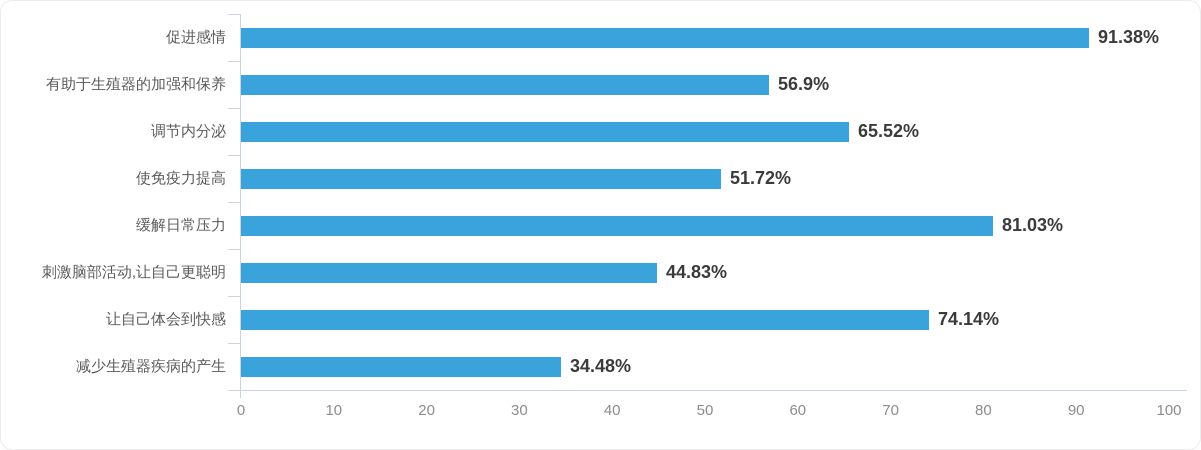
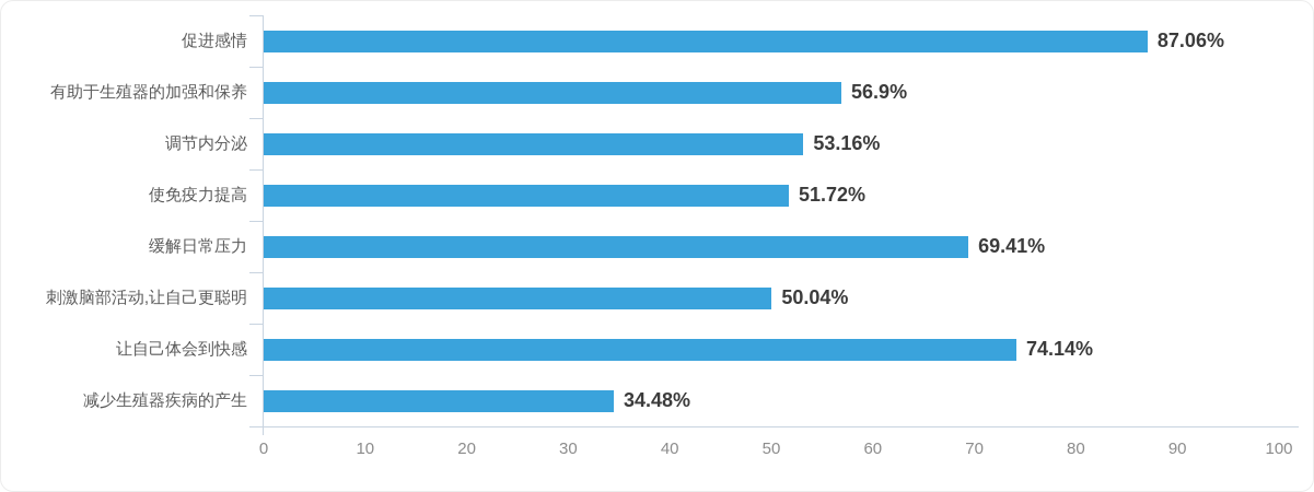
促进感情: 91.38% -> 87.06%
调节内分泌: 65.52% -> 53.16%
缓解日常压力: 81.03% -> 69.41%
刺激脑部活动,让自己更聪明: 44.83% -> 50.04%
